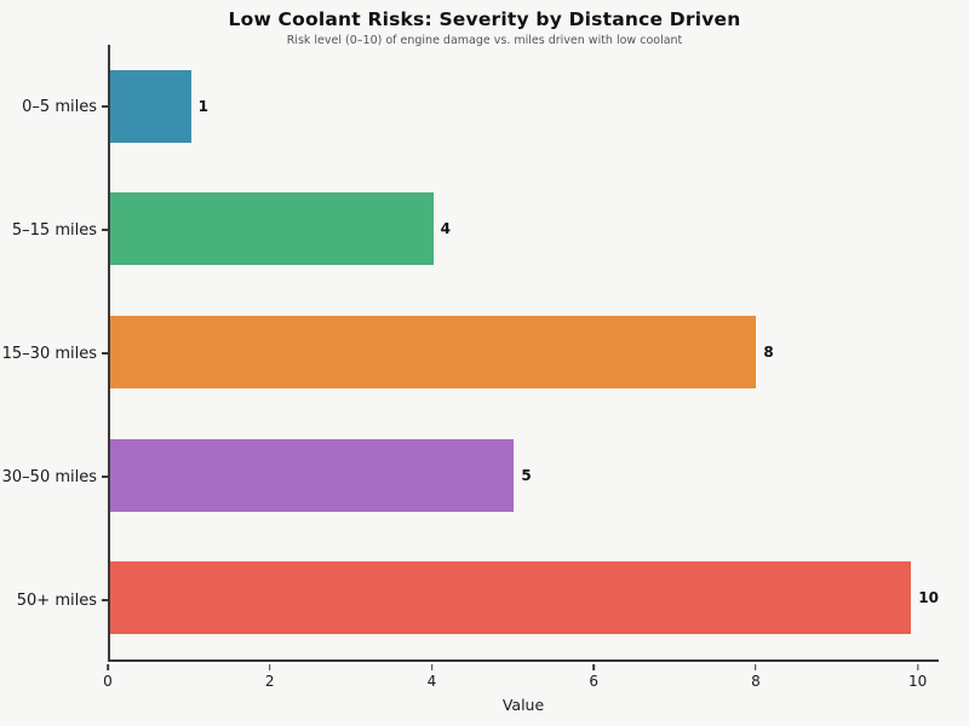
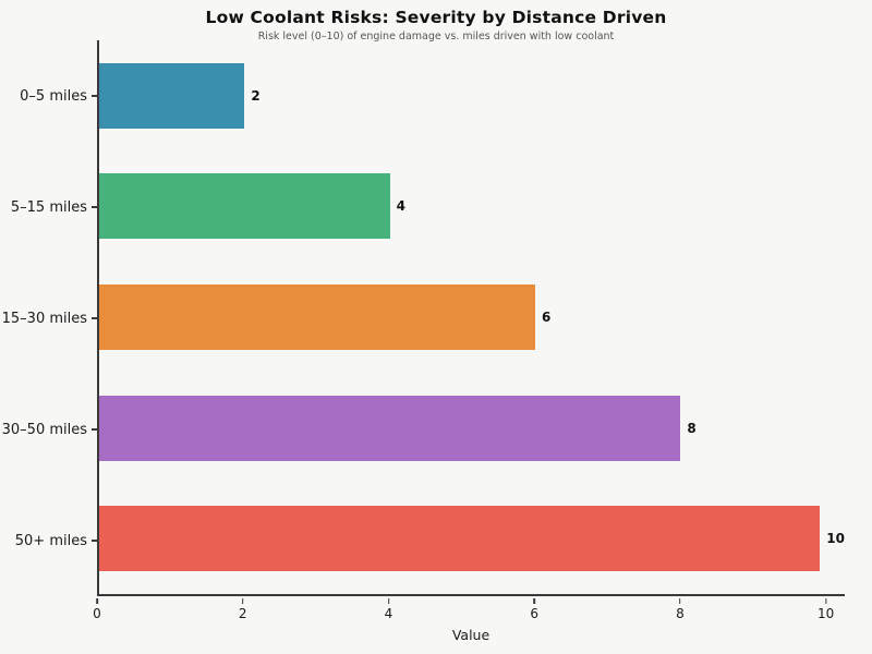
0–5 miles: 1 -> 2
15–30 miles: 8 -> 6
30–50 miles: 5 -> 8
